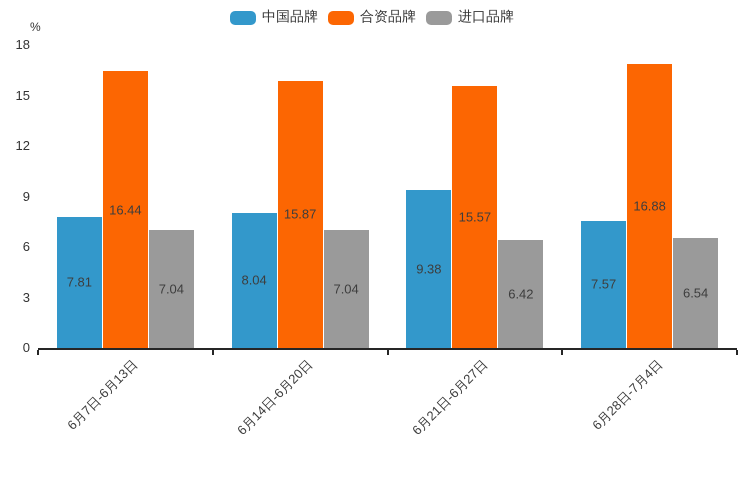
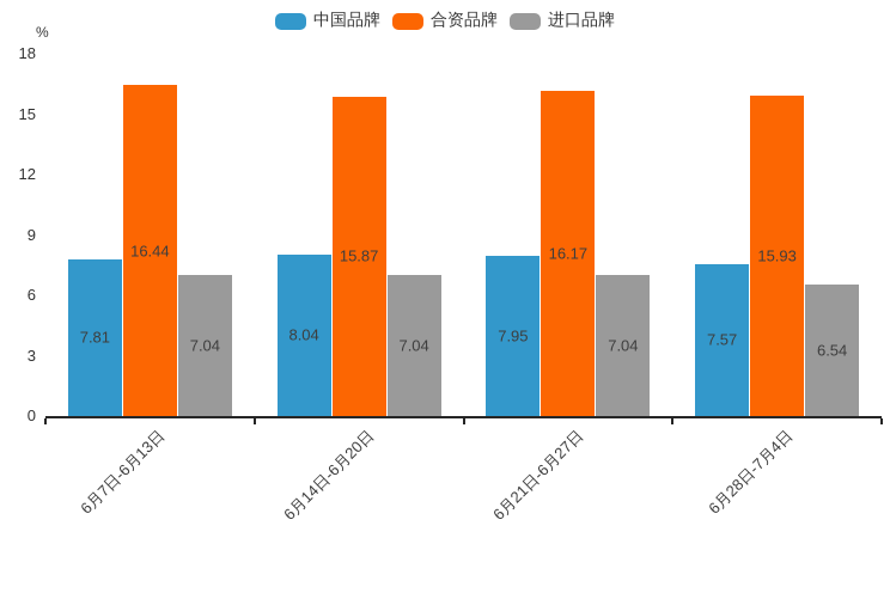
中国品牌/6月21日-6月27日: 9.38 -> 7.95
合资品牌/6月21日-6月27日: 15.57 -> 16.17
进口品牌/6月21日-6月27日: 6.42 -> 7.04
合资品牌/6月28日-7月4日: 16.88 -> 15.93
